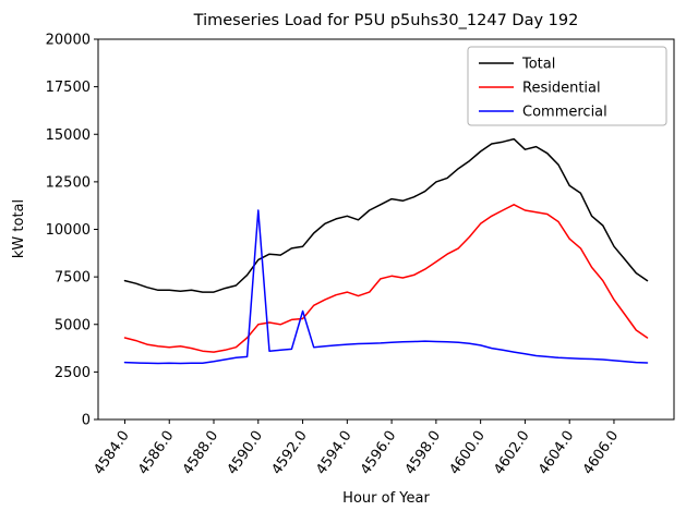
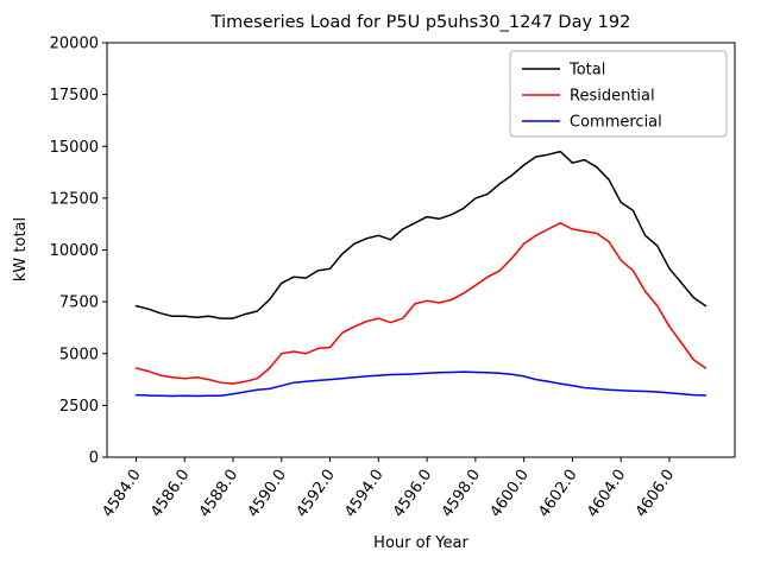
Commercial/4590.0: 11000 -> 3400
Commercial/4592.0: 5700 -> 3800
